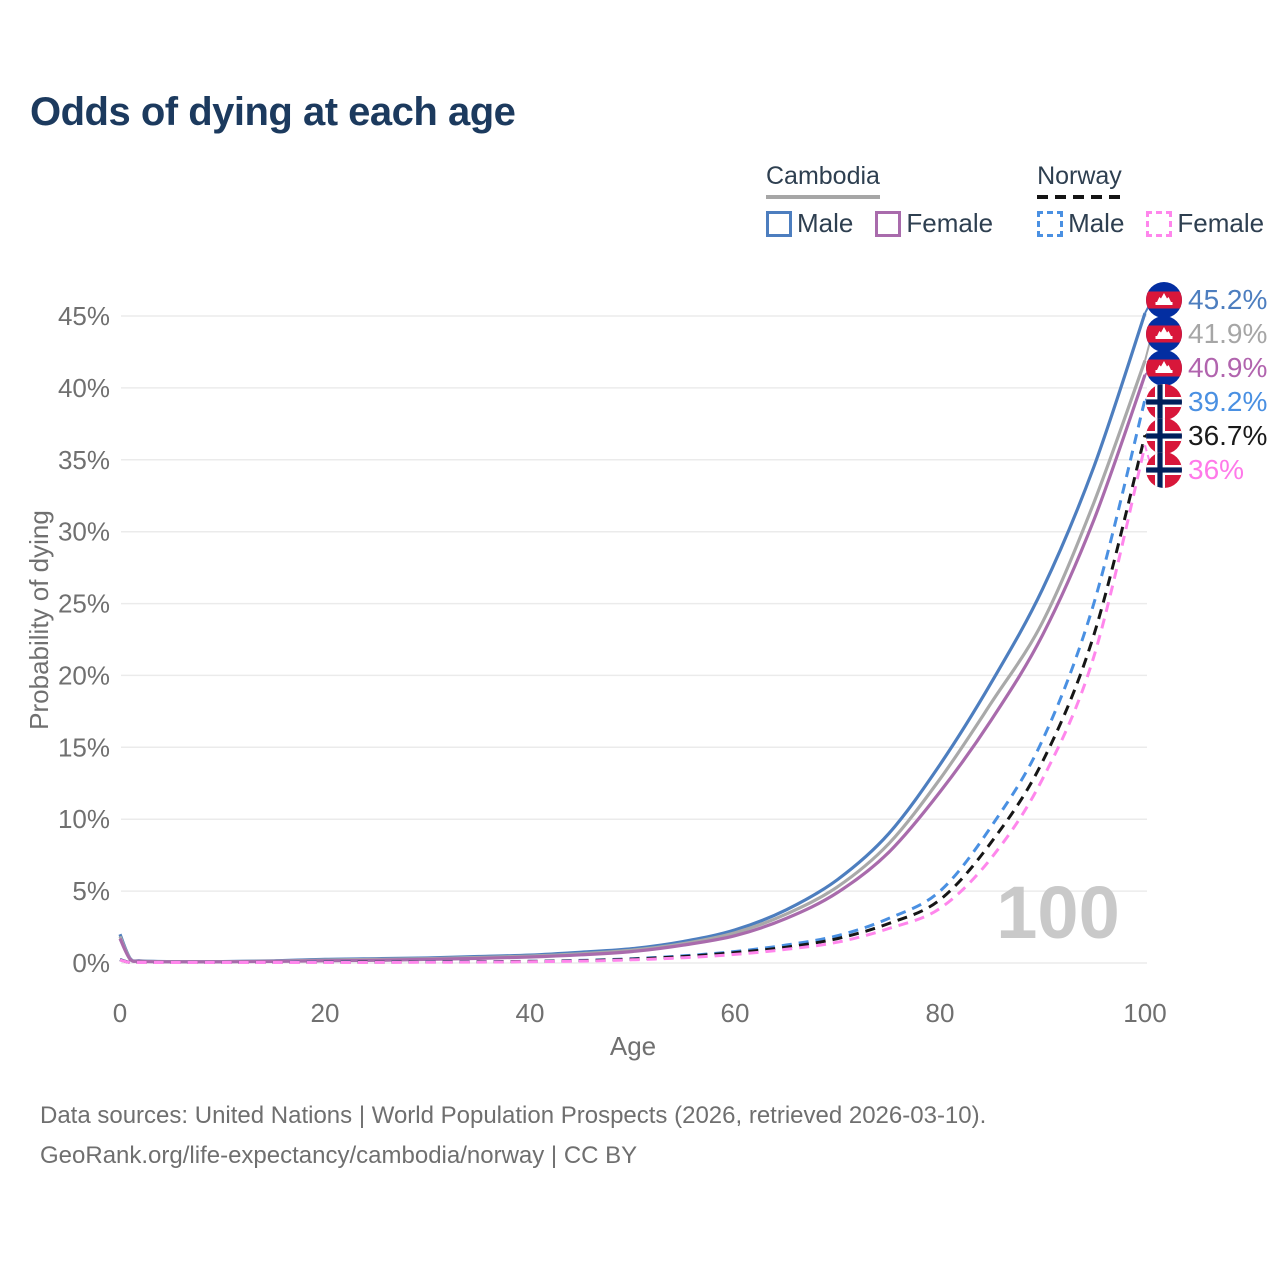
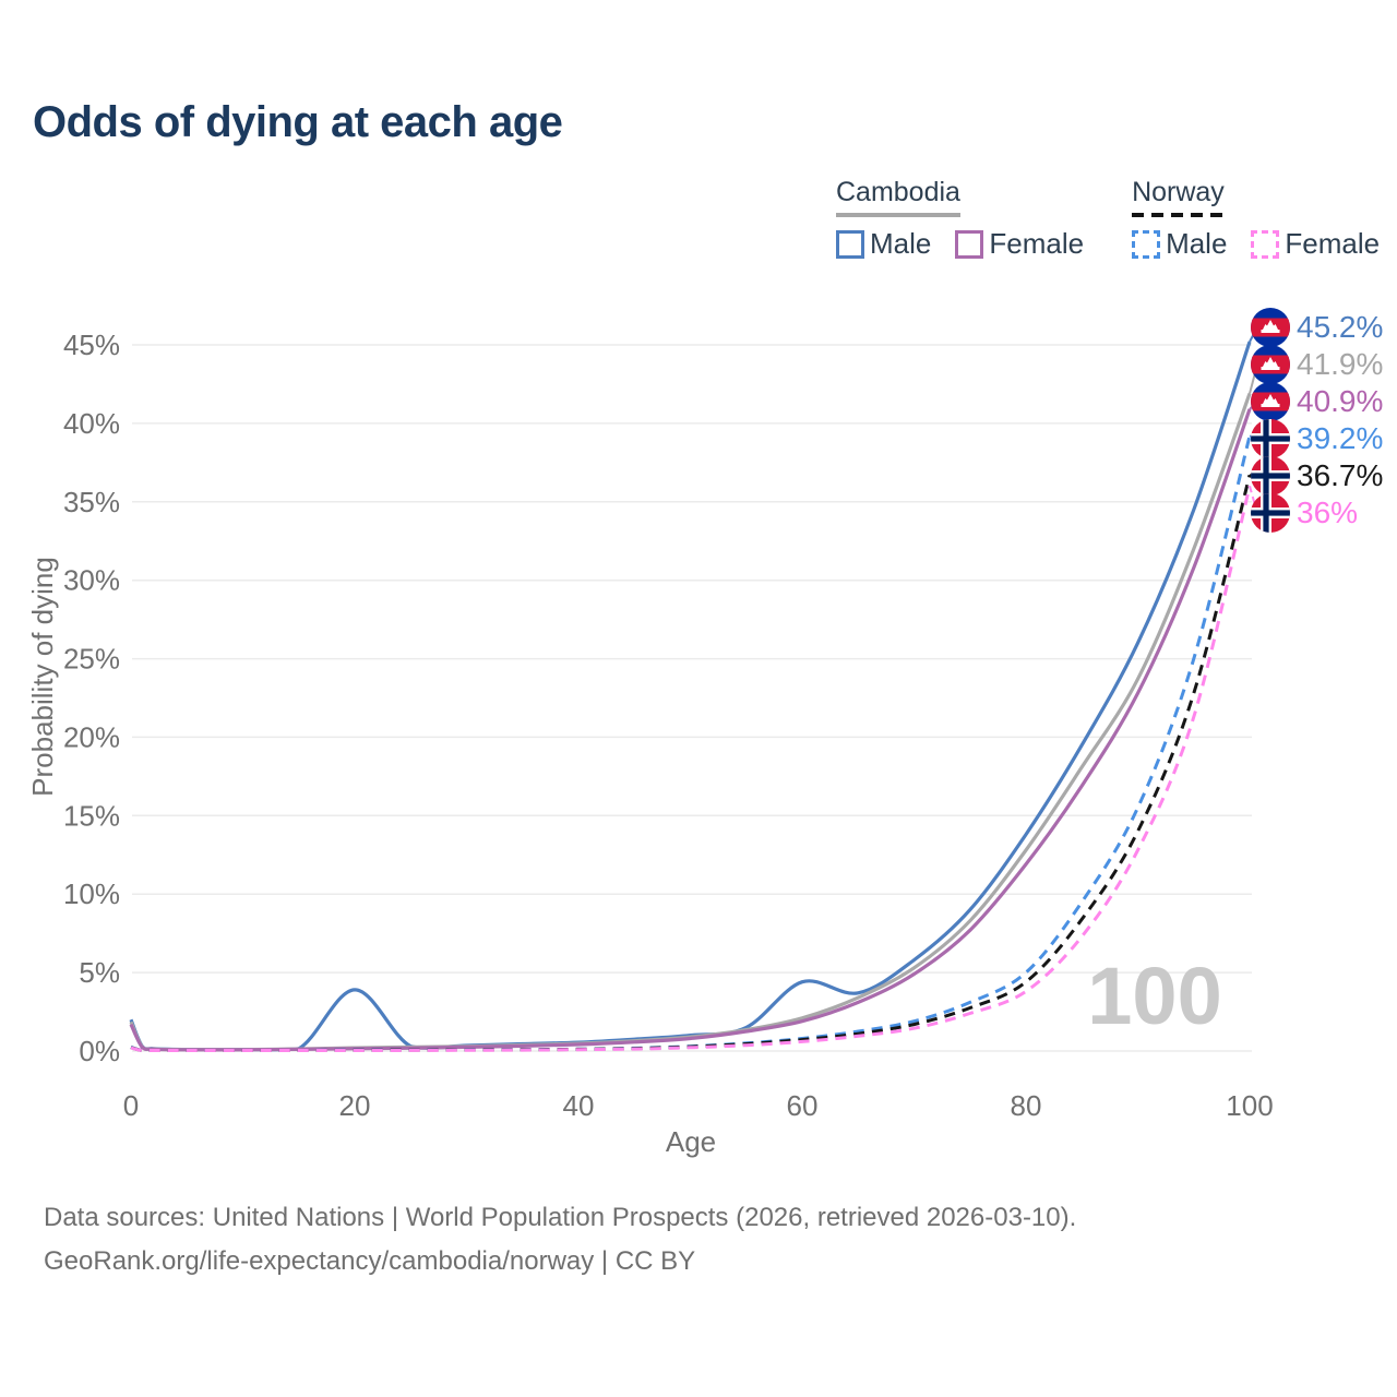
Cambodia Male/20: 0.2% -> 3.9%
Cambodia Male/60: 2.3% -> 4.4%
